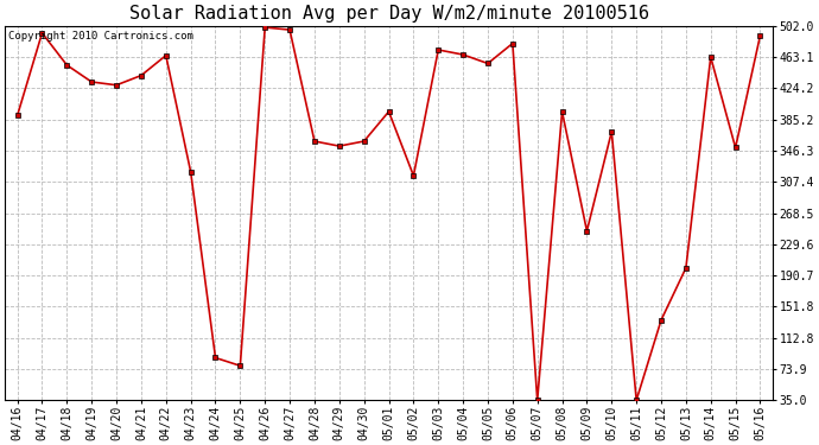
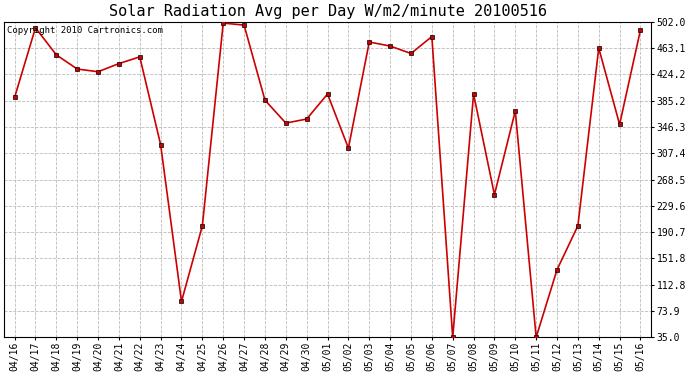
04/22: 465 -> 450
04/25: 78 -> 200
04/28: 358 -> 386
